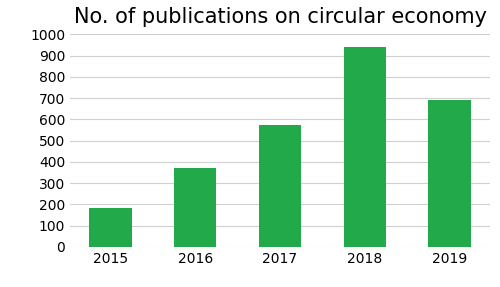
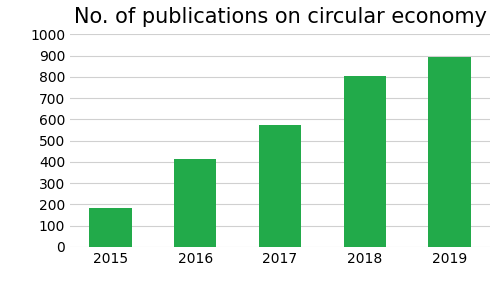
2016: 370 -> 413
2018: 940 -> 805
2019: 690 -> 893
